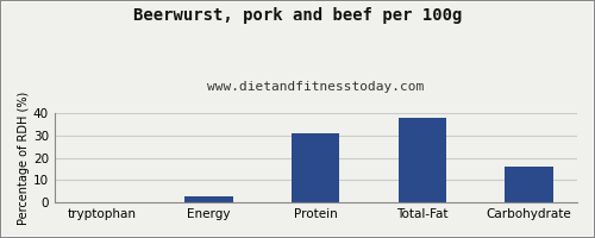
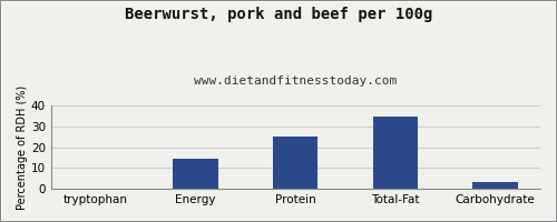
Energy: 3 -> 14
Protein: 31 -> 25
Total-Fat: 38 -> 35
Carbohydrate: 16 -> 4
